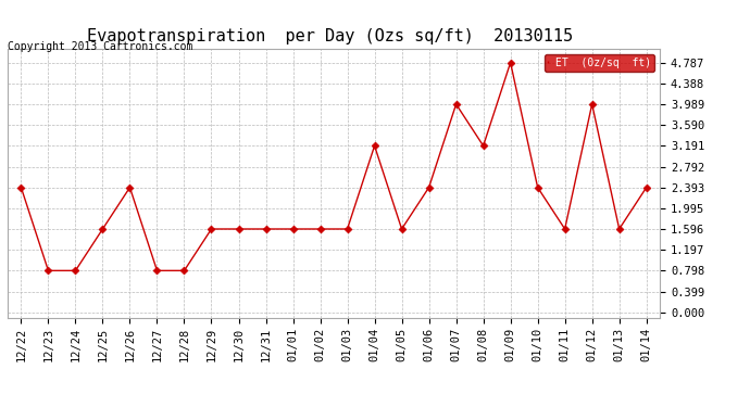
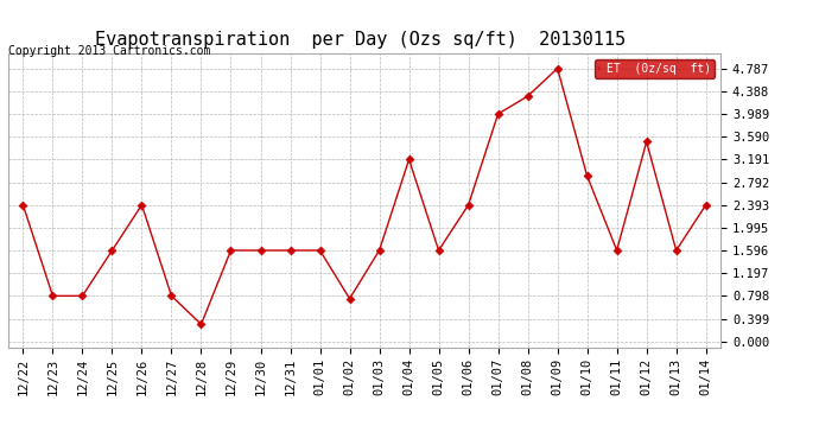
12/28: 0.80 -> 0.30
01/02: 1.60 -> 0.75
01/08: 3.19 -> 4.30
01/10: 2.39 -> 2.90
01/12: 3.99 -> 3.50
